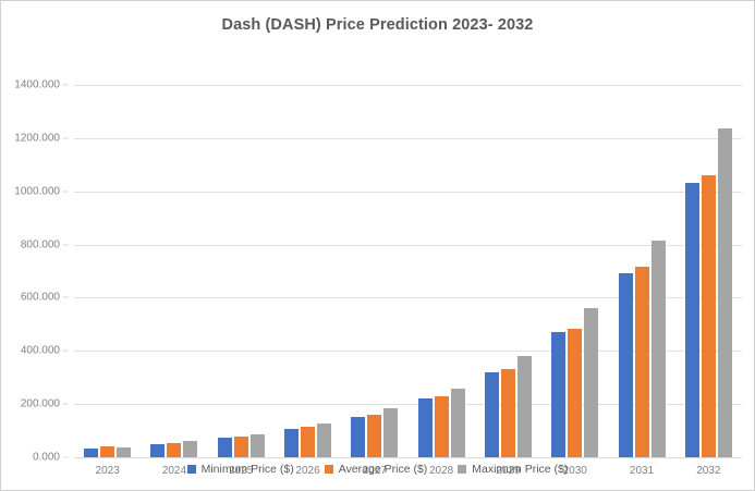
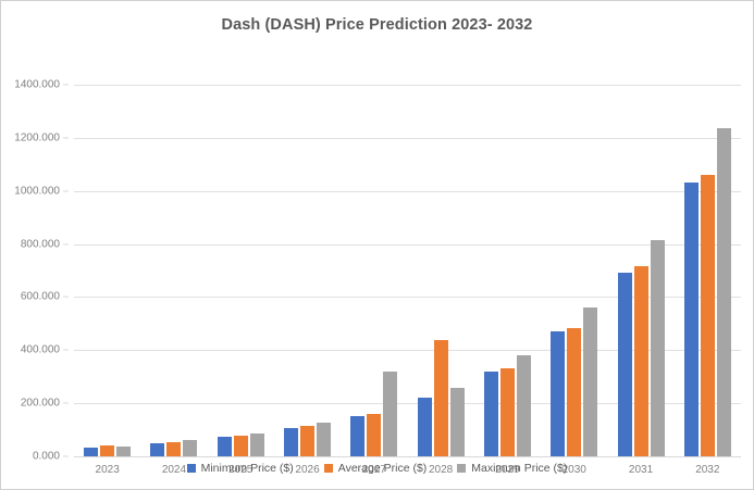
Maximum Price ($)/2027: 190 -> 320
Average Price ($)/2028: 230 -> 440
